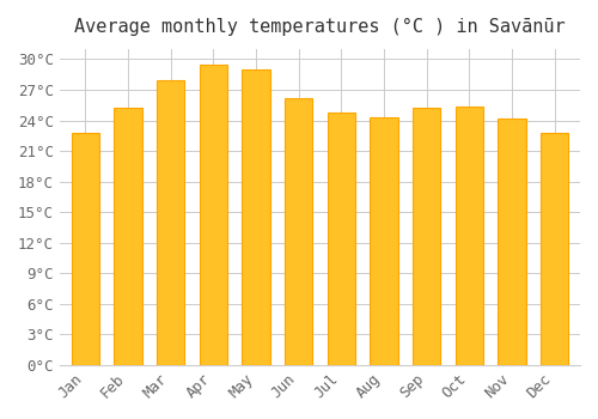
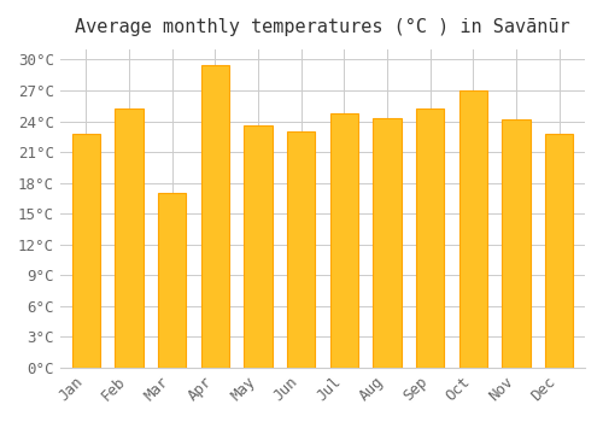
Mar: 27.9°C -> 17.0°C
May: 29.0°C -> 23.6°C
Jun: 26.2°C -> 23.0°C
Oct: 25.4°C -> 27.0°C
